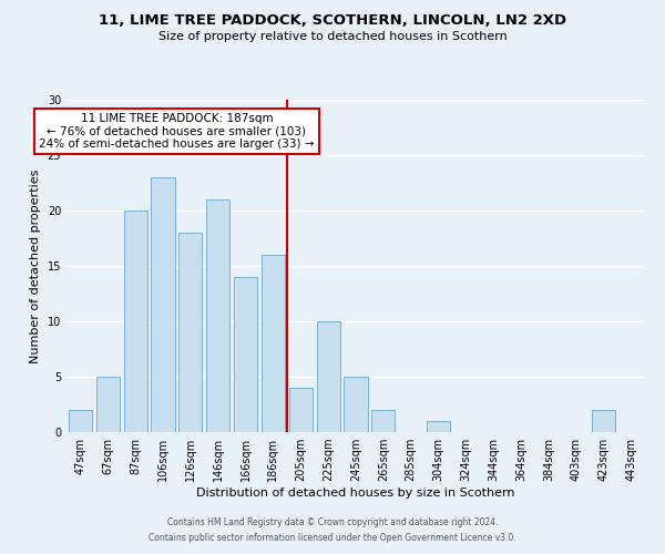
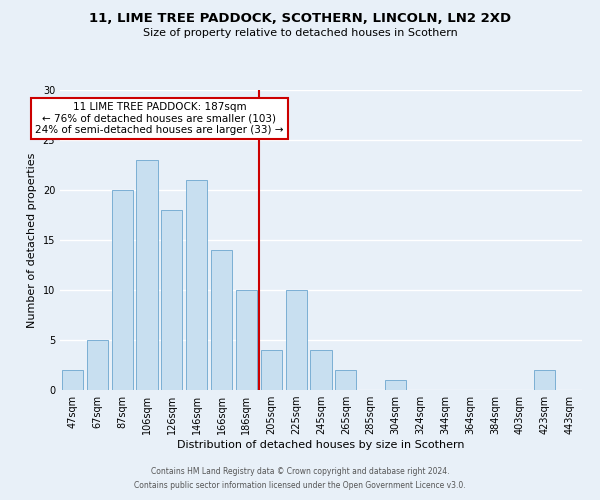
186sqm: 16 -> 10
245sqm: 5 -> 4
